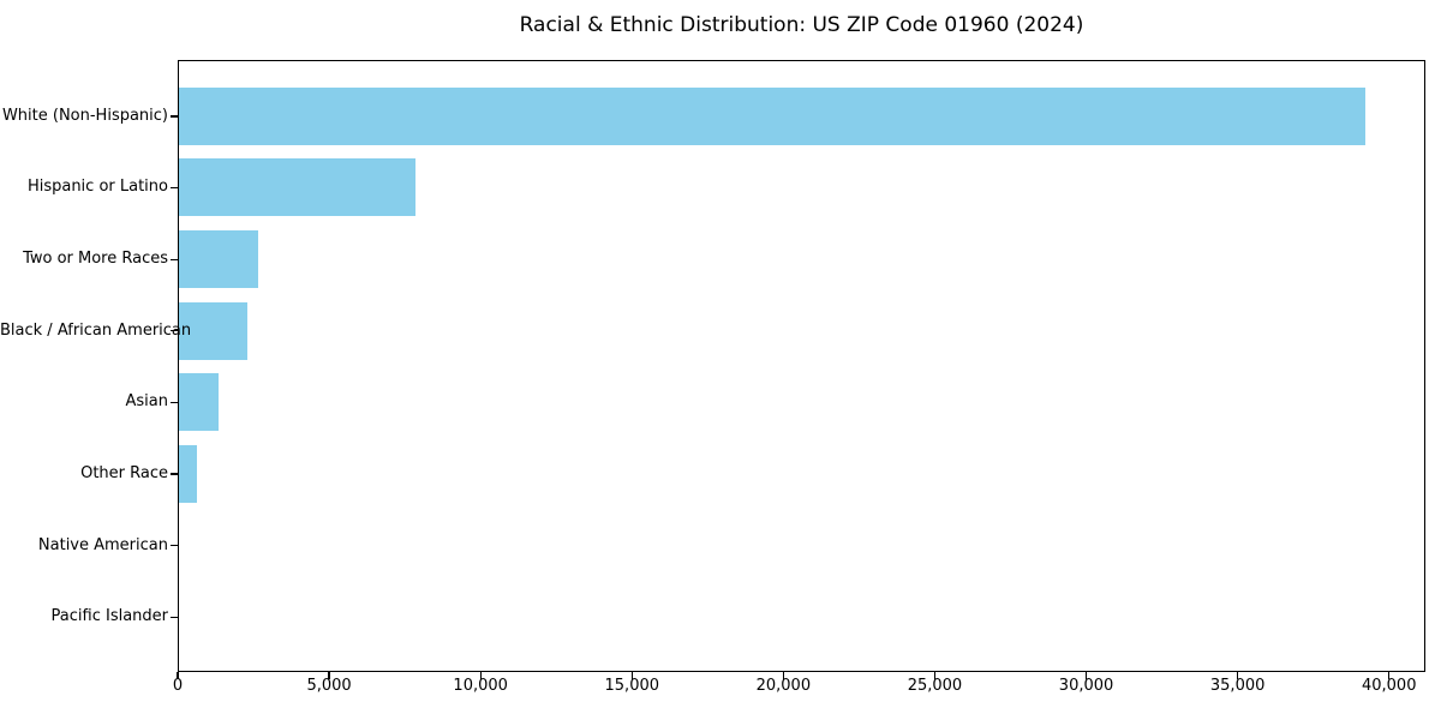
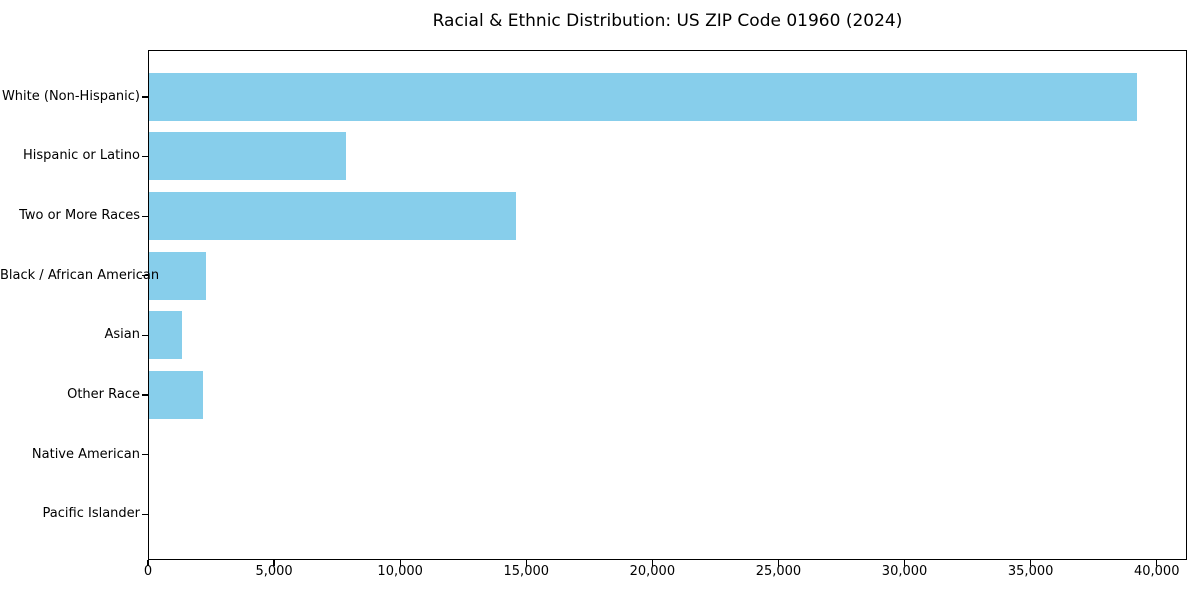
Two or More Races: 2700 -> 14600
Other Race: 600 -> 2200
